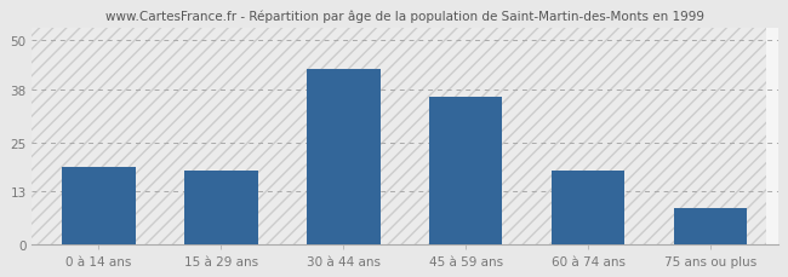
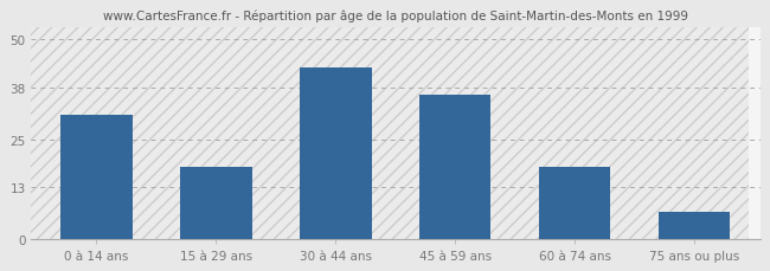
0 à 14 ans: 19 -> 31
75 ans ou plus: 9 -> 7
